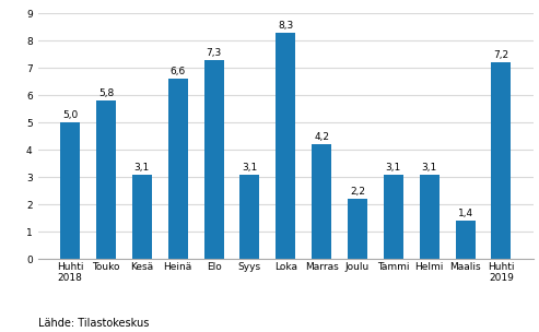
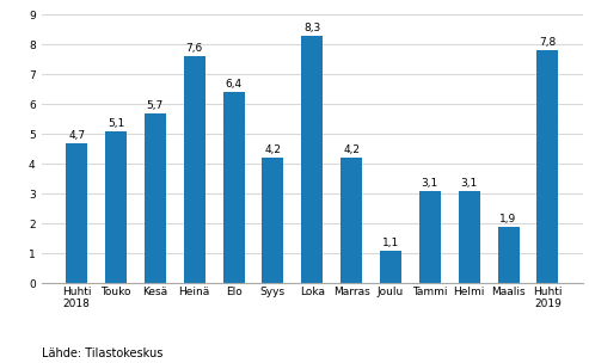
Huhti 2018: 5,0 -> 4,7
Touko: 5,8 -> 5,1
Kesä: 3,1 -> 5,7
Heinä: 6,6 -> 7,6
Elo: 7,3 -> 6,4
Syys: 3,1 -> 4,2
Joulu: 2,2 -> 1,1
Maalis: 1,4 -> 1,9
Huhti 2019: 7,2 -> 7,8
